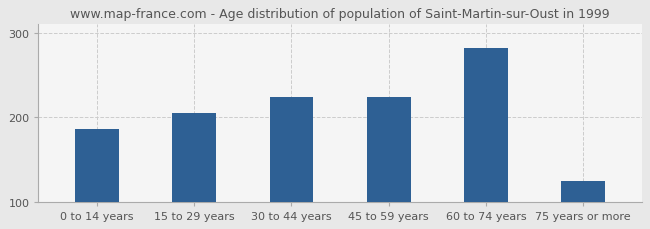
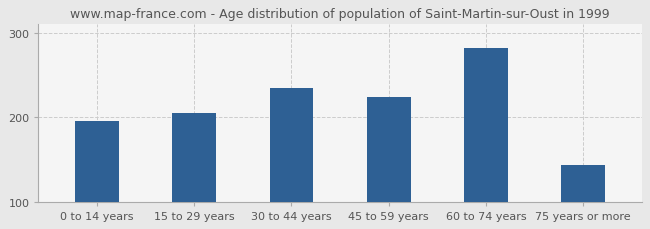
0 to 14 years: 186 -> 195
30 to 44 years: 224 -> 234
75 years or more: 124 -> 143
